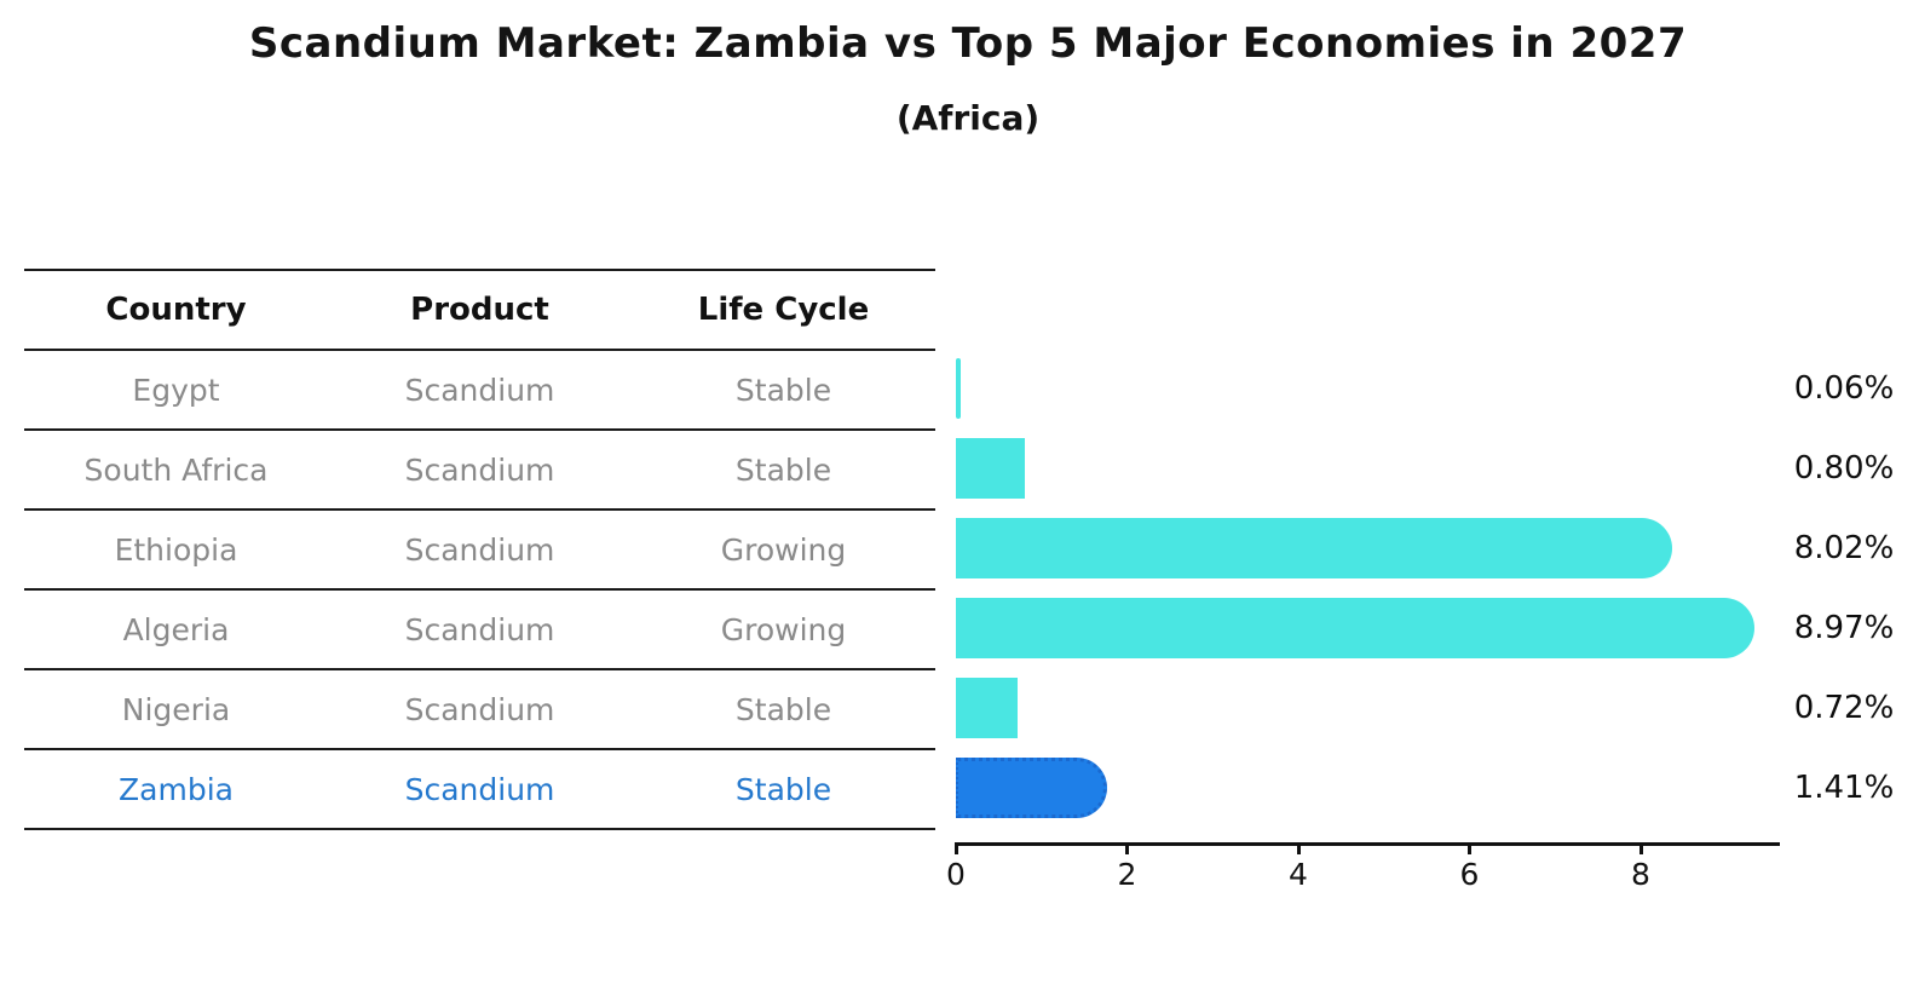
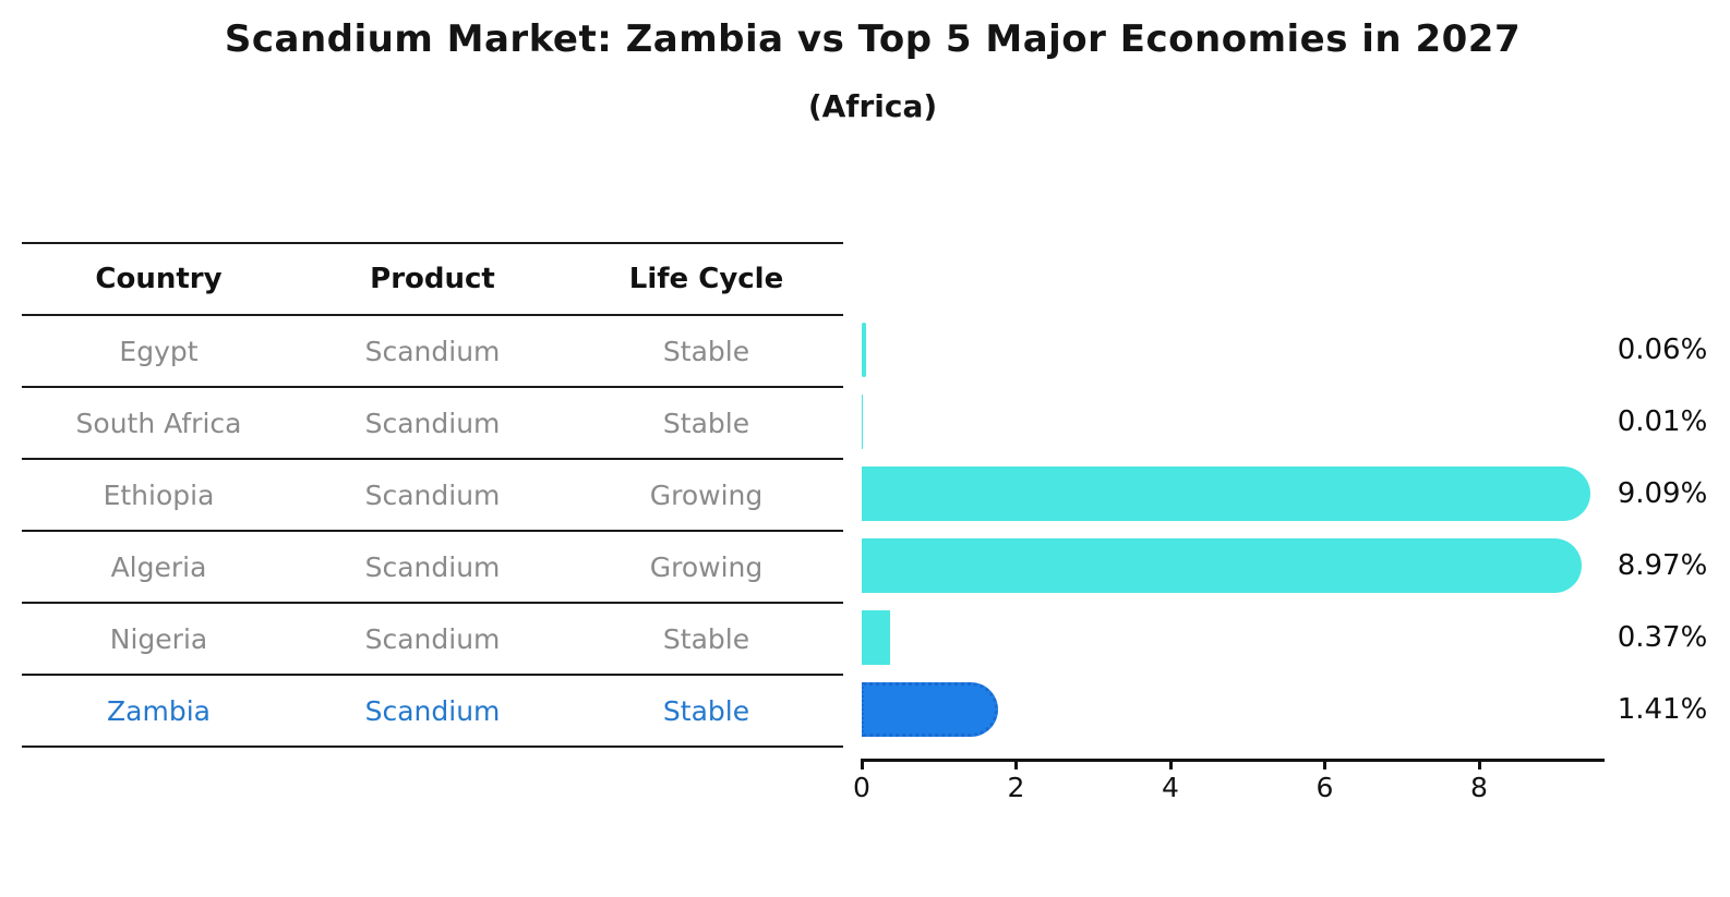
South Africa: 0.80% -> 0.01%
Ethiopia: 8.02% -> 9.09%
Nigeria: 0.72% -> 0.37%
